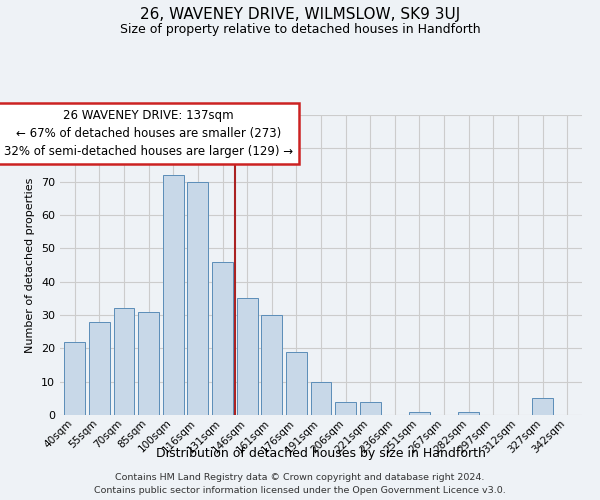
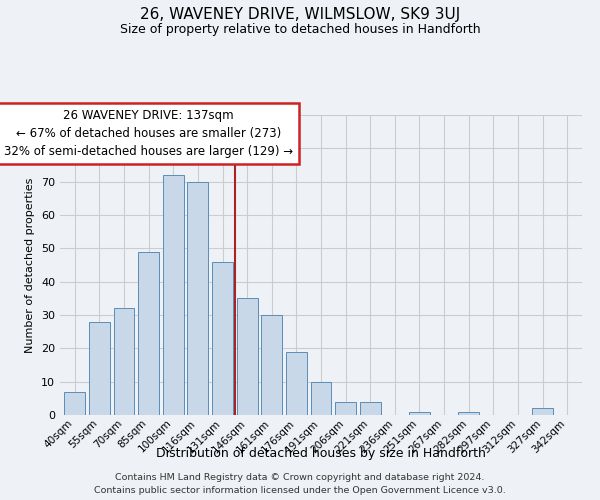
40sqm: 22 -> 7
85sqm: 31 -> 49
327sqm: 5 -> 2
